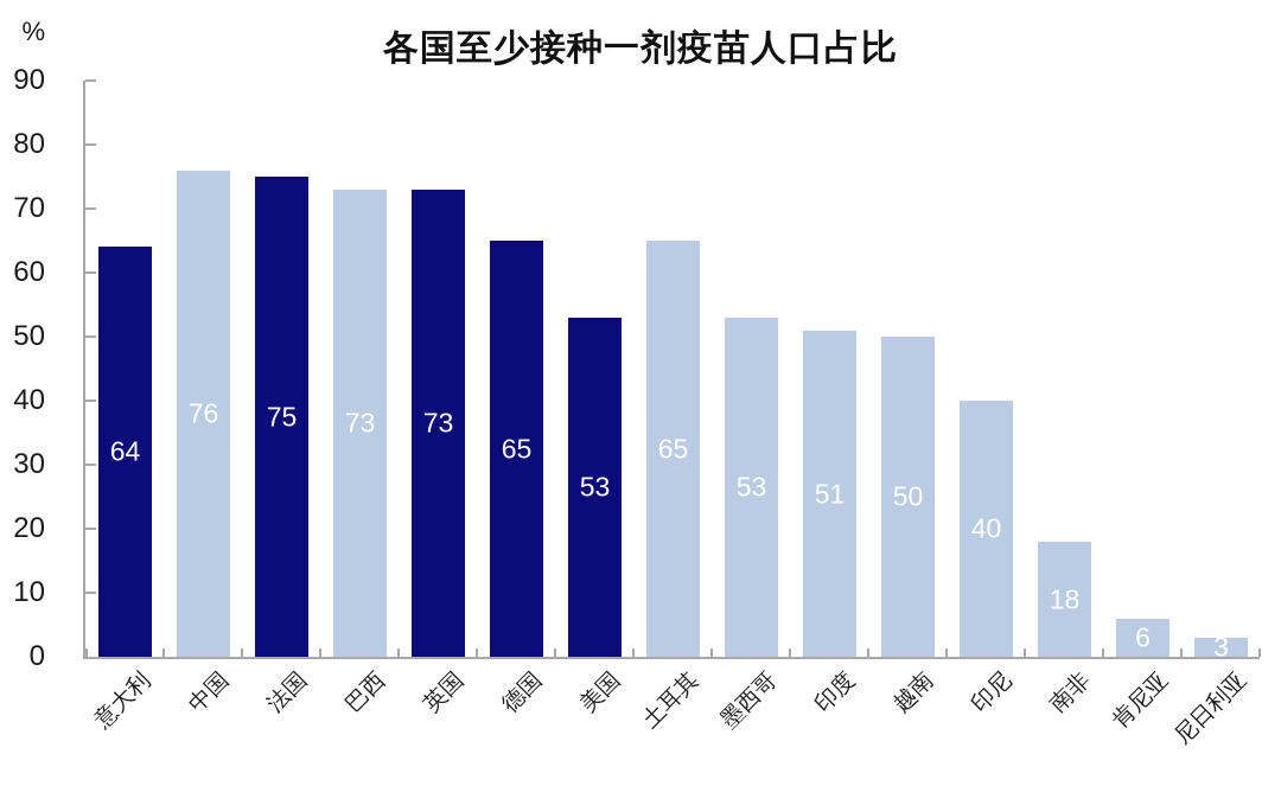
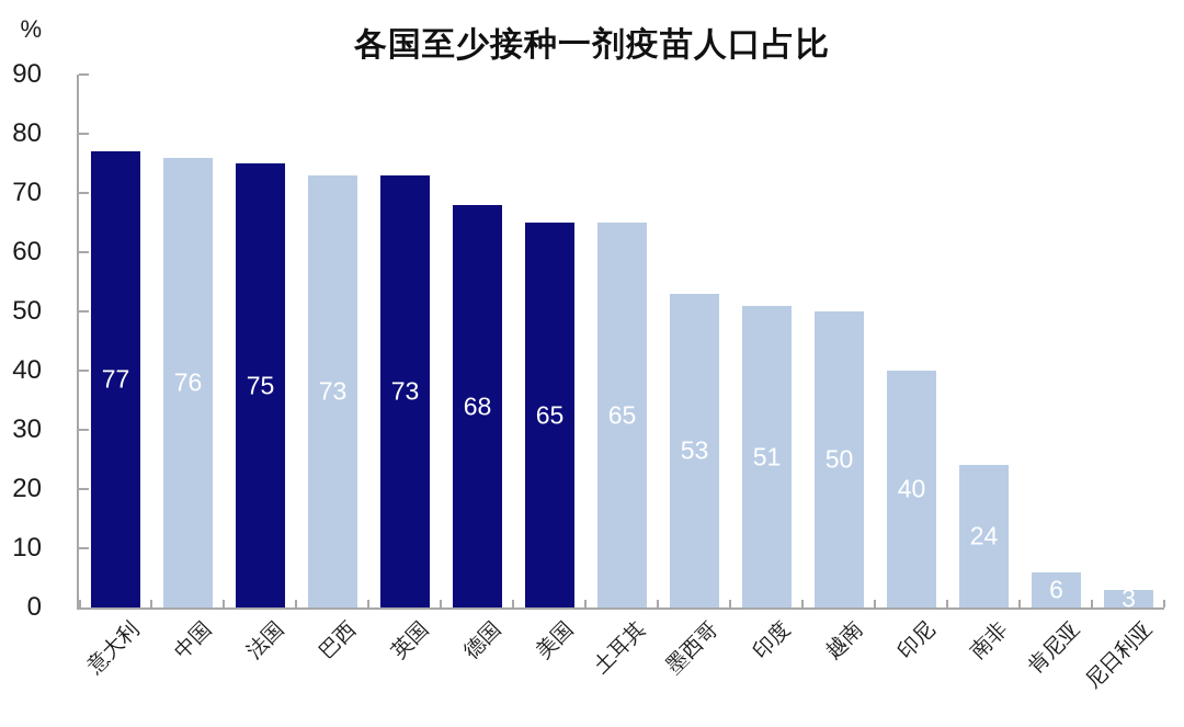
意大利: 64 -> 77
德国: 65 -> 68
美国: 53 -> 65
南非: 18 -> 24
